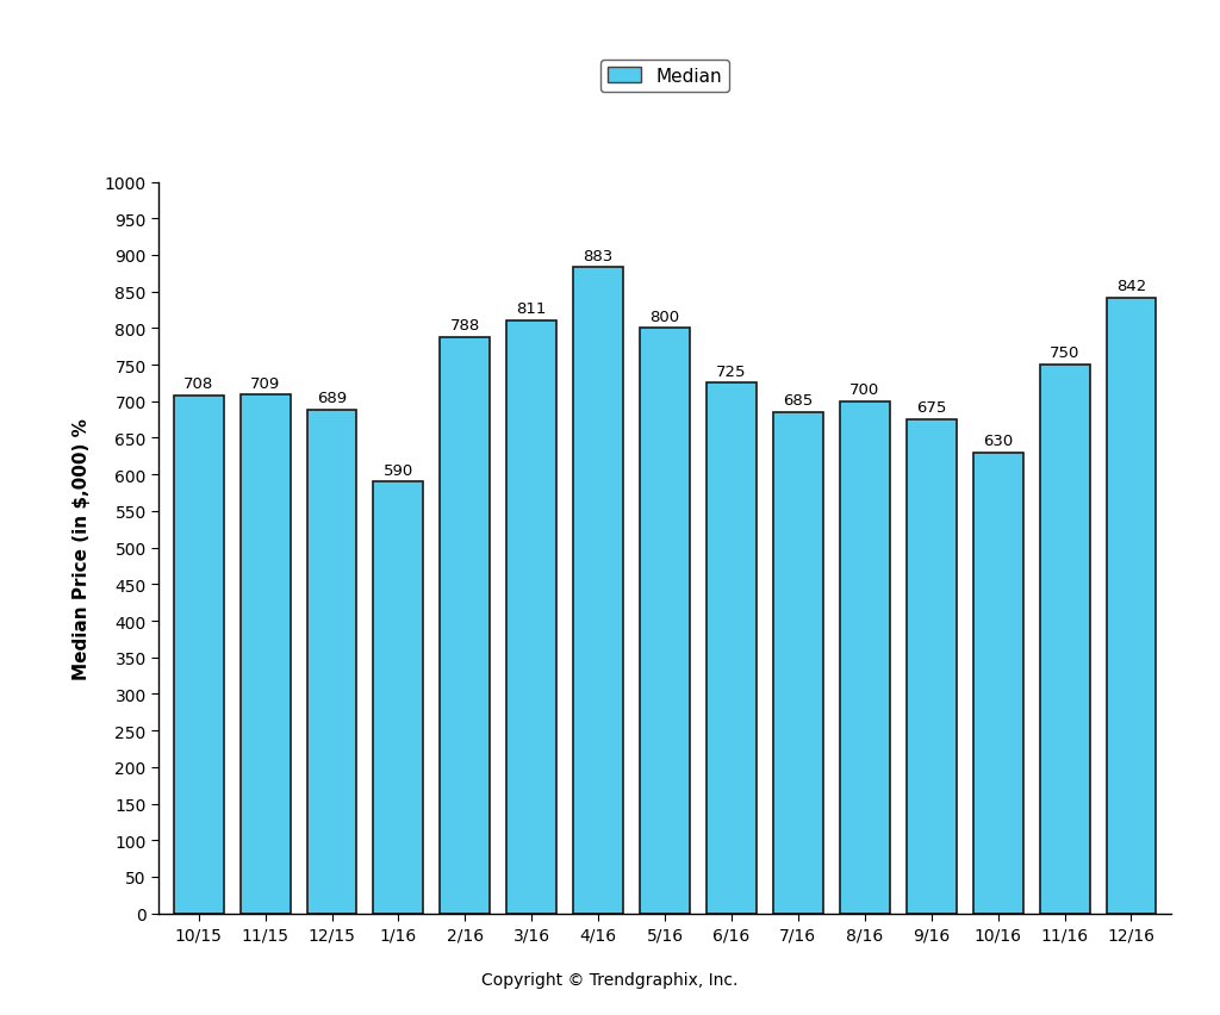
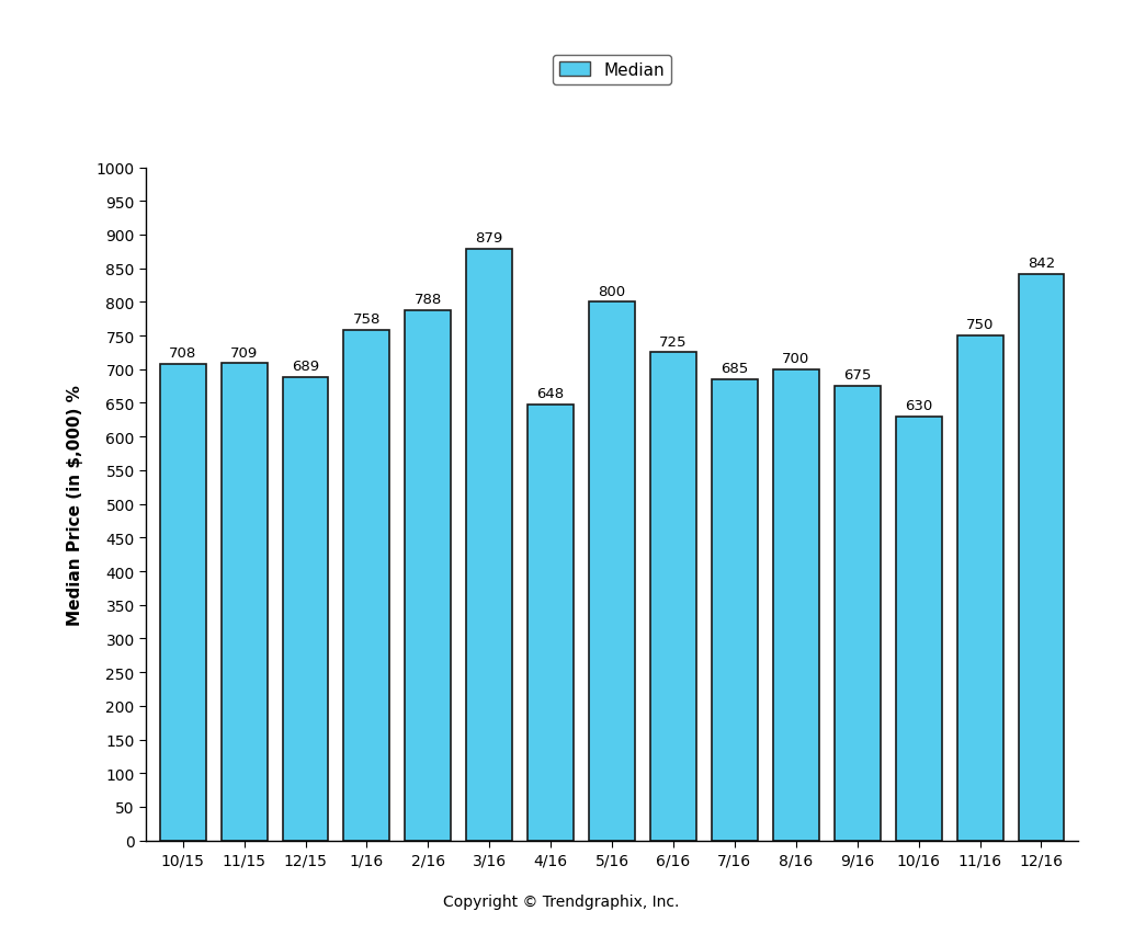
1/16: 590 -> 758
3/16: 811 -> 879
4/16: 883 -> 648
